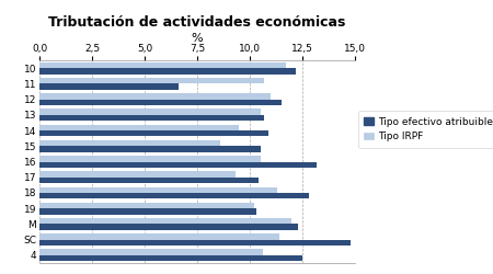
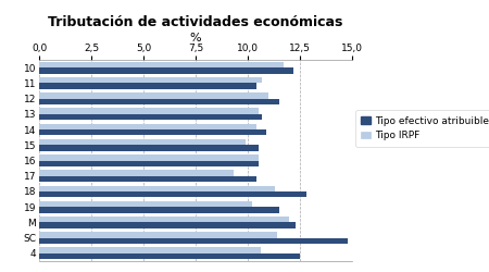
Tipo efectivo atribuible/11: 6,6 -> 10,4
Tipo IRPF/14: 9,5 -> 10,4
Tipo IRPF/15: 8,6 -> 9,9
Tipo efectivo atribuible/16: 13,2 -> 10,5
Tipo efectivo atribuible/19: 10,3 -> 11,5
